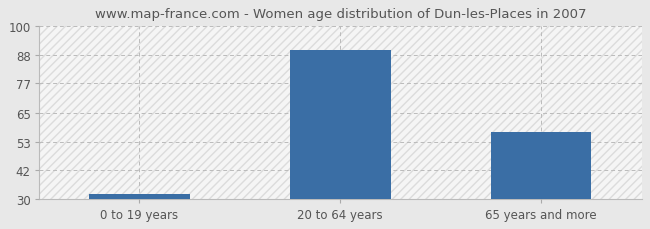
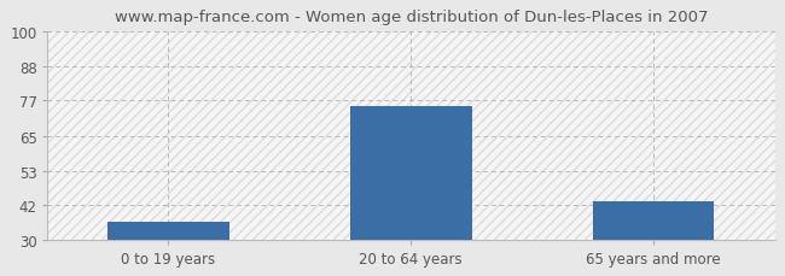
0 to 19 years: 32 -> 36
20 to 64 years: 90 -> 75
65 years and more: 57 -> 43
